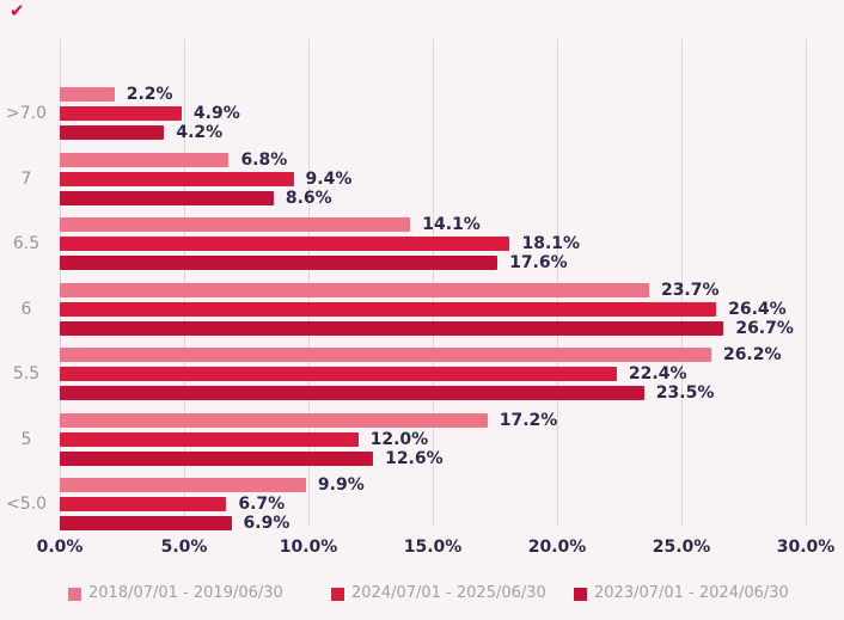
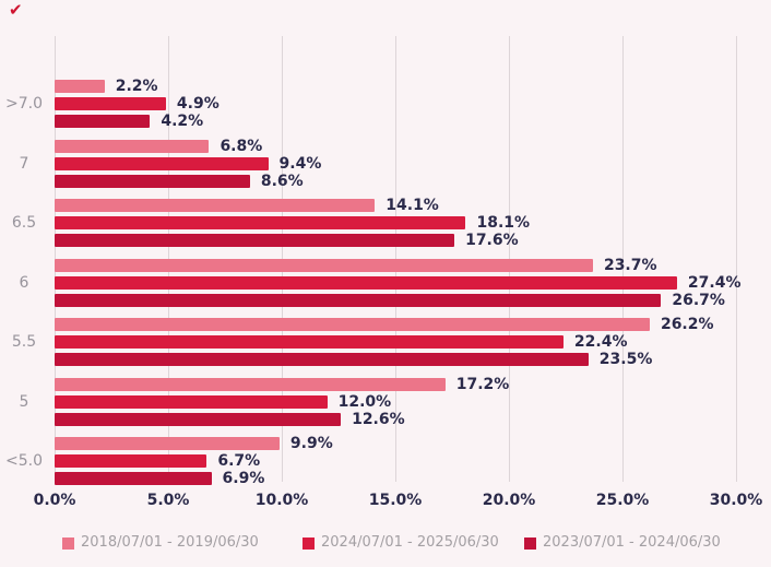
2024/07/01 - 2025/06/30/6: 26.4% -> 27.4%
